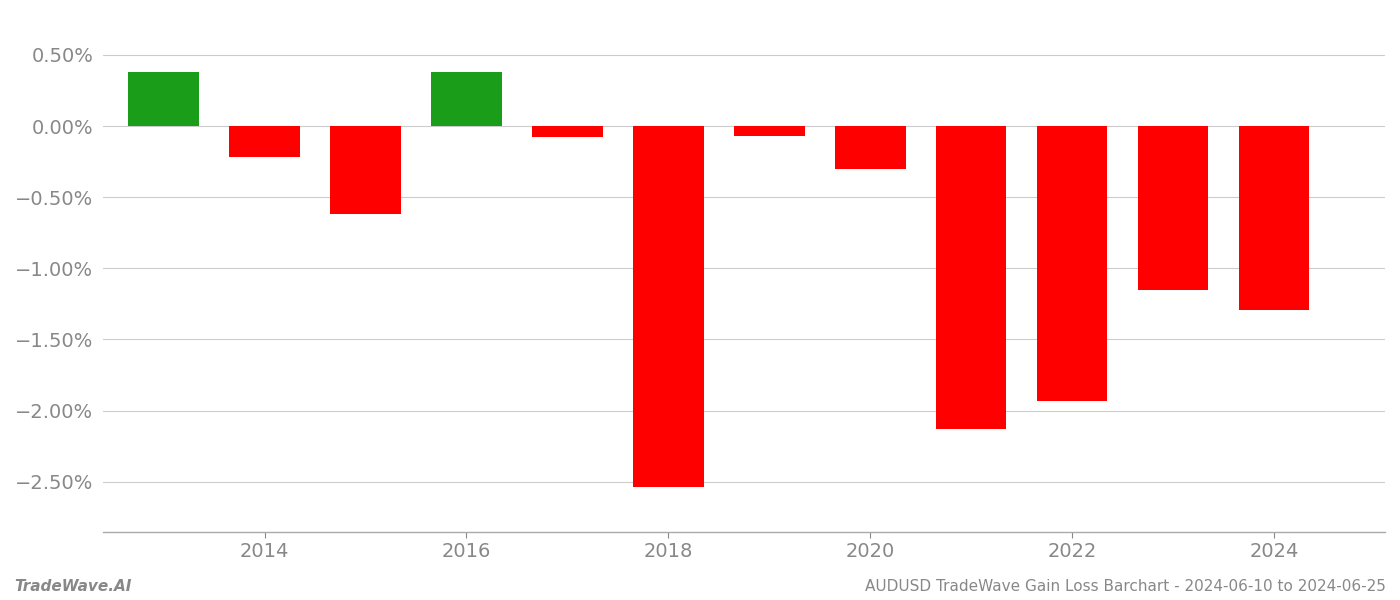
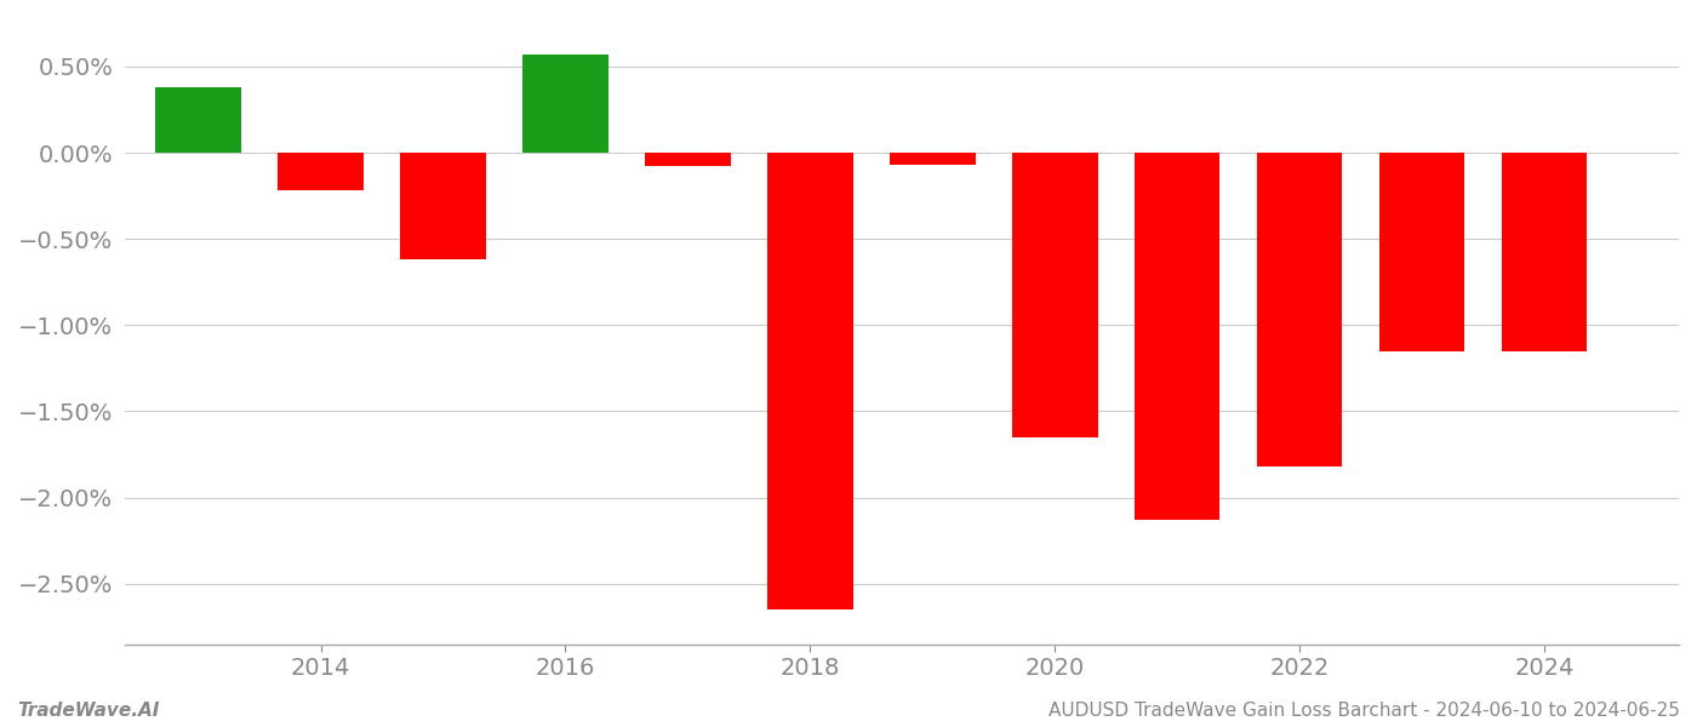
2016: 0.38% -> 0.57%
2018: -2.54% -> -2.65%
2020: -0.30% -> -1.65%
2022: -1.93% -> -1.82%
2024: -1.29% -> -1.15%
